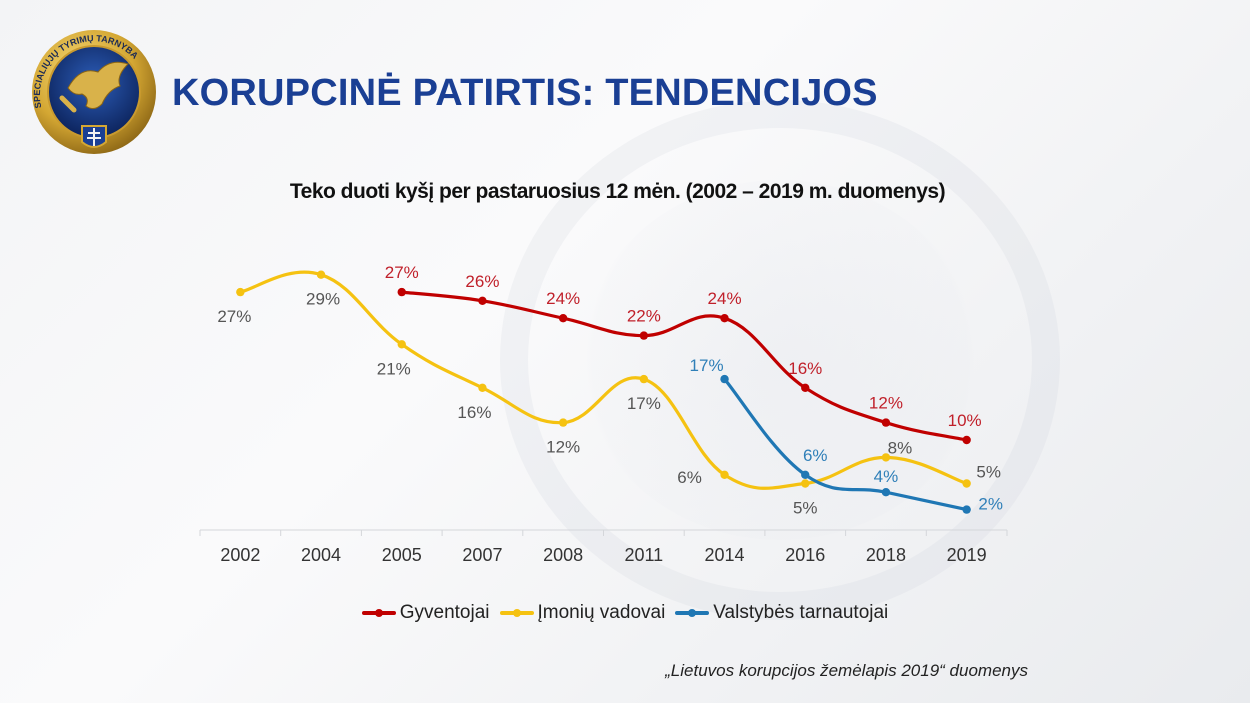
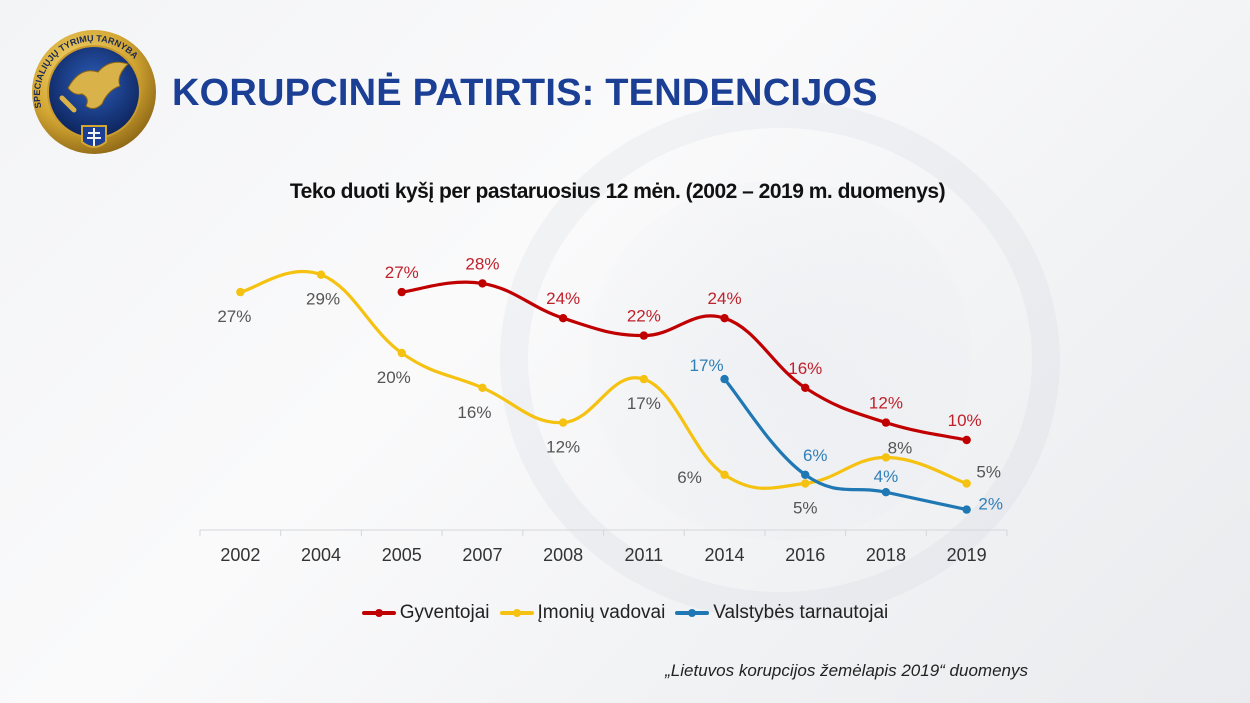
Įmonių vadovai/2005: 21% -> 20%
Gyventojai/2007: 26% -> 28%
